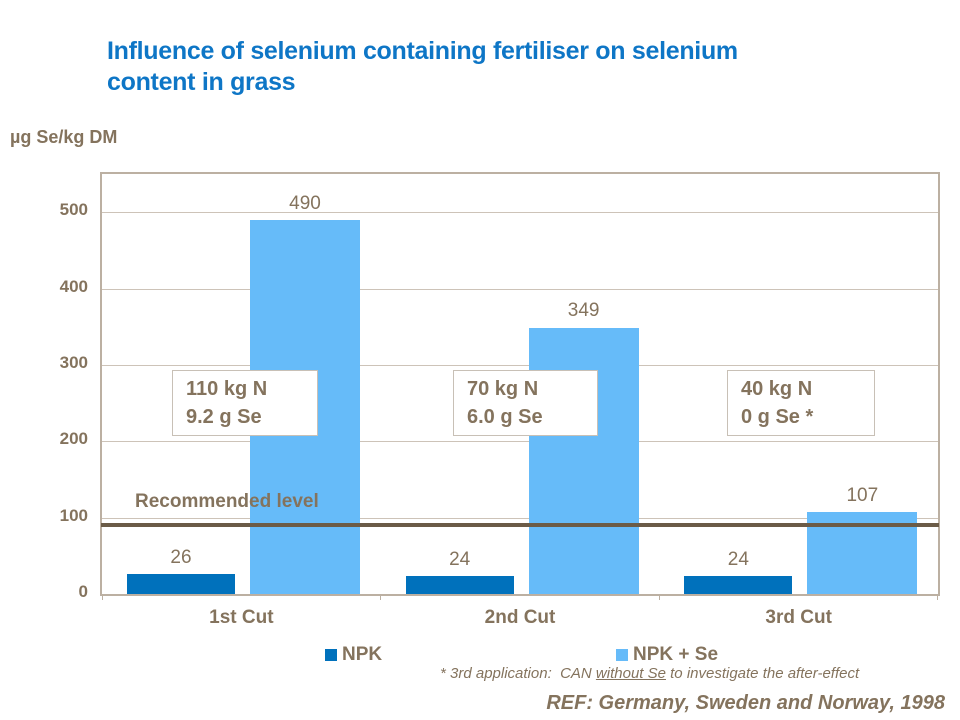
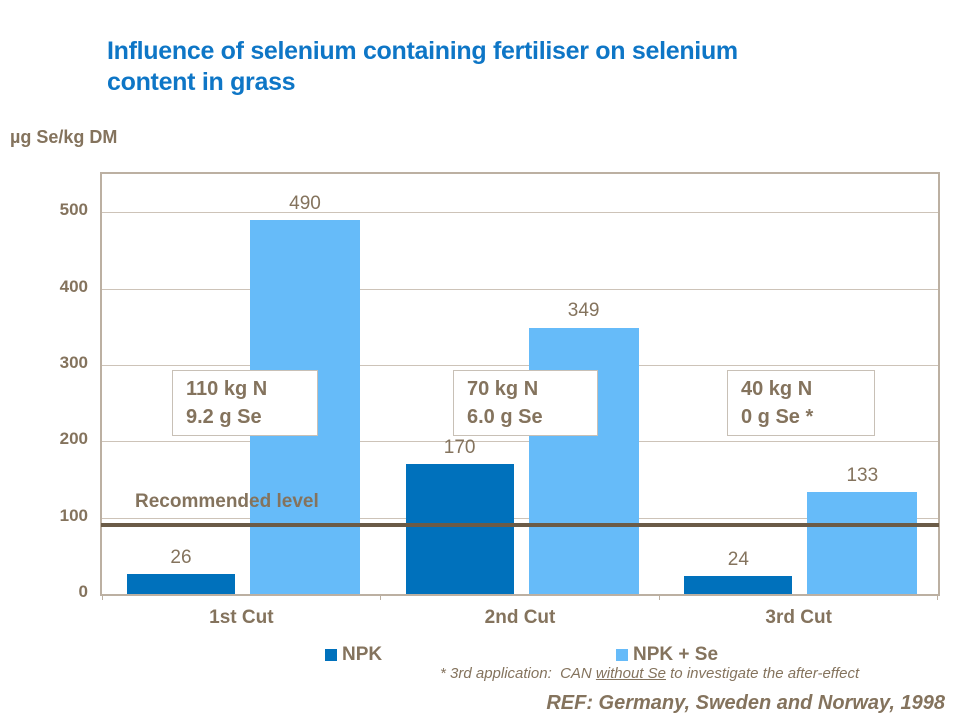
NPK/2nd Cut: 24 -> 170
NPK + Se/3rd Cut: 107 -> 133
